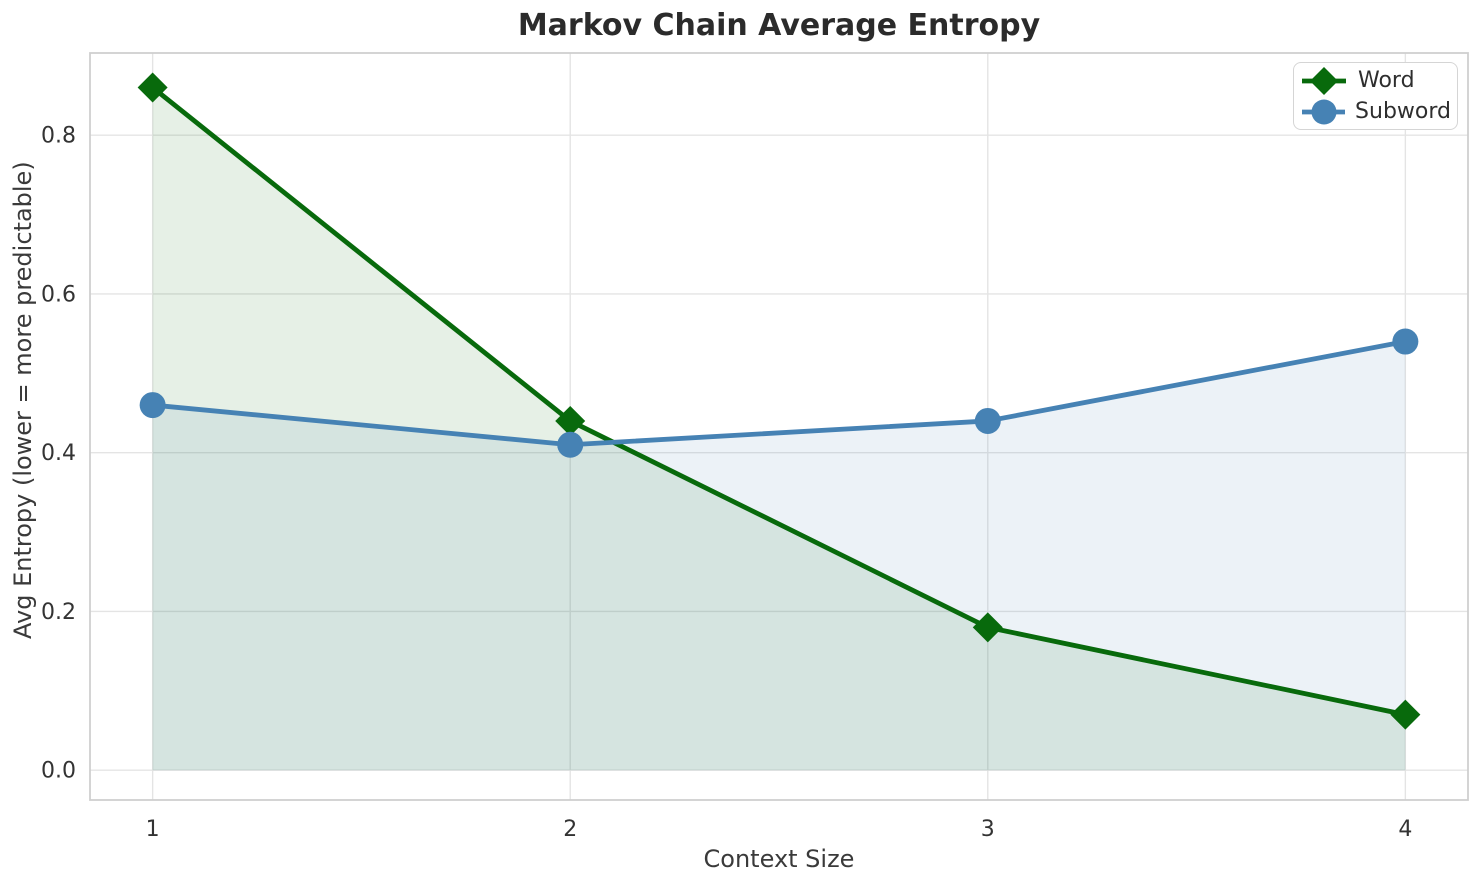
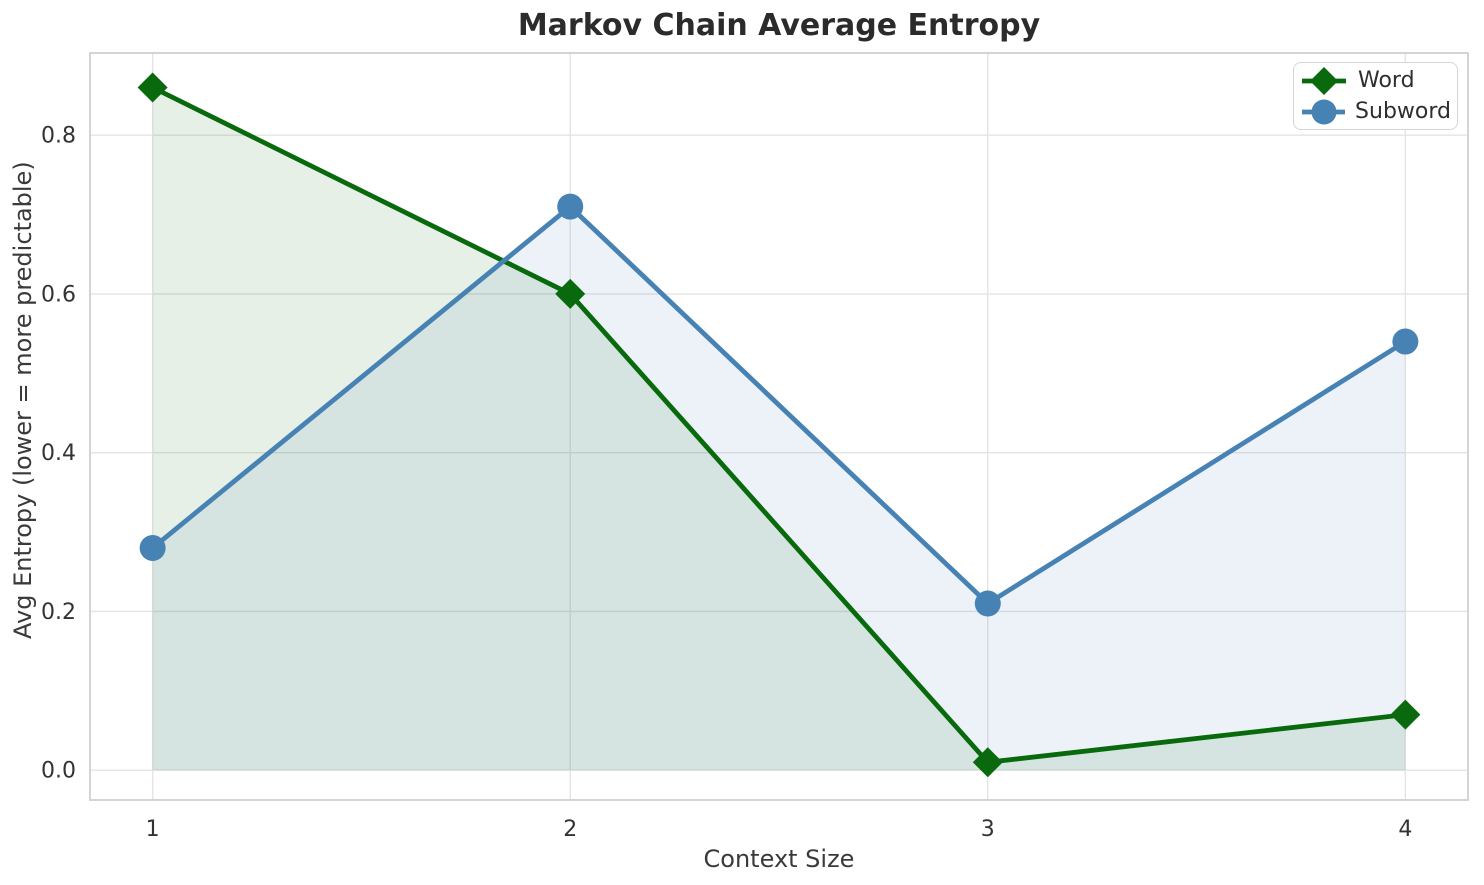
Subword/1: 0.46 -> 0.28
Word/2: 0.44 -> 0.60
Subword/2: 0.41 -> 0.71
Word/3: 0.18 -> 0.01
Subword/3: 0.44 -> 0.21
